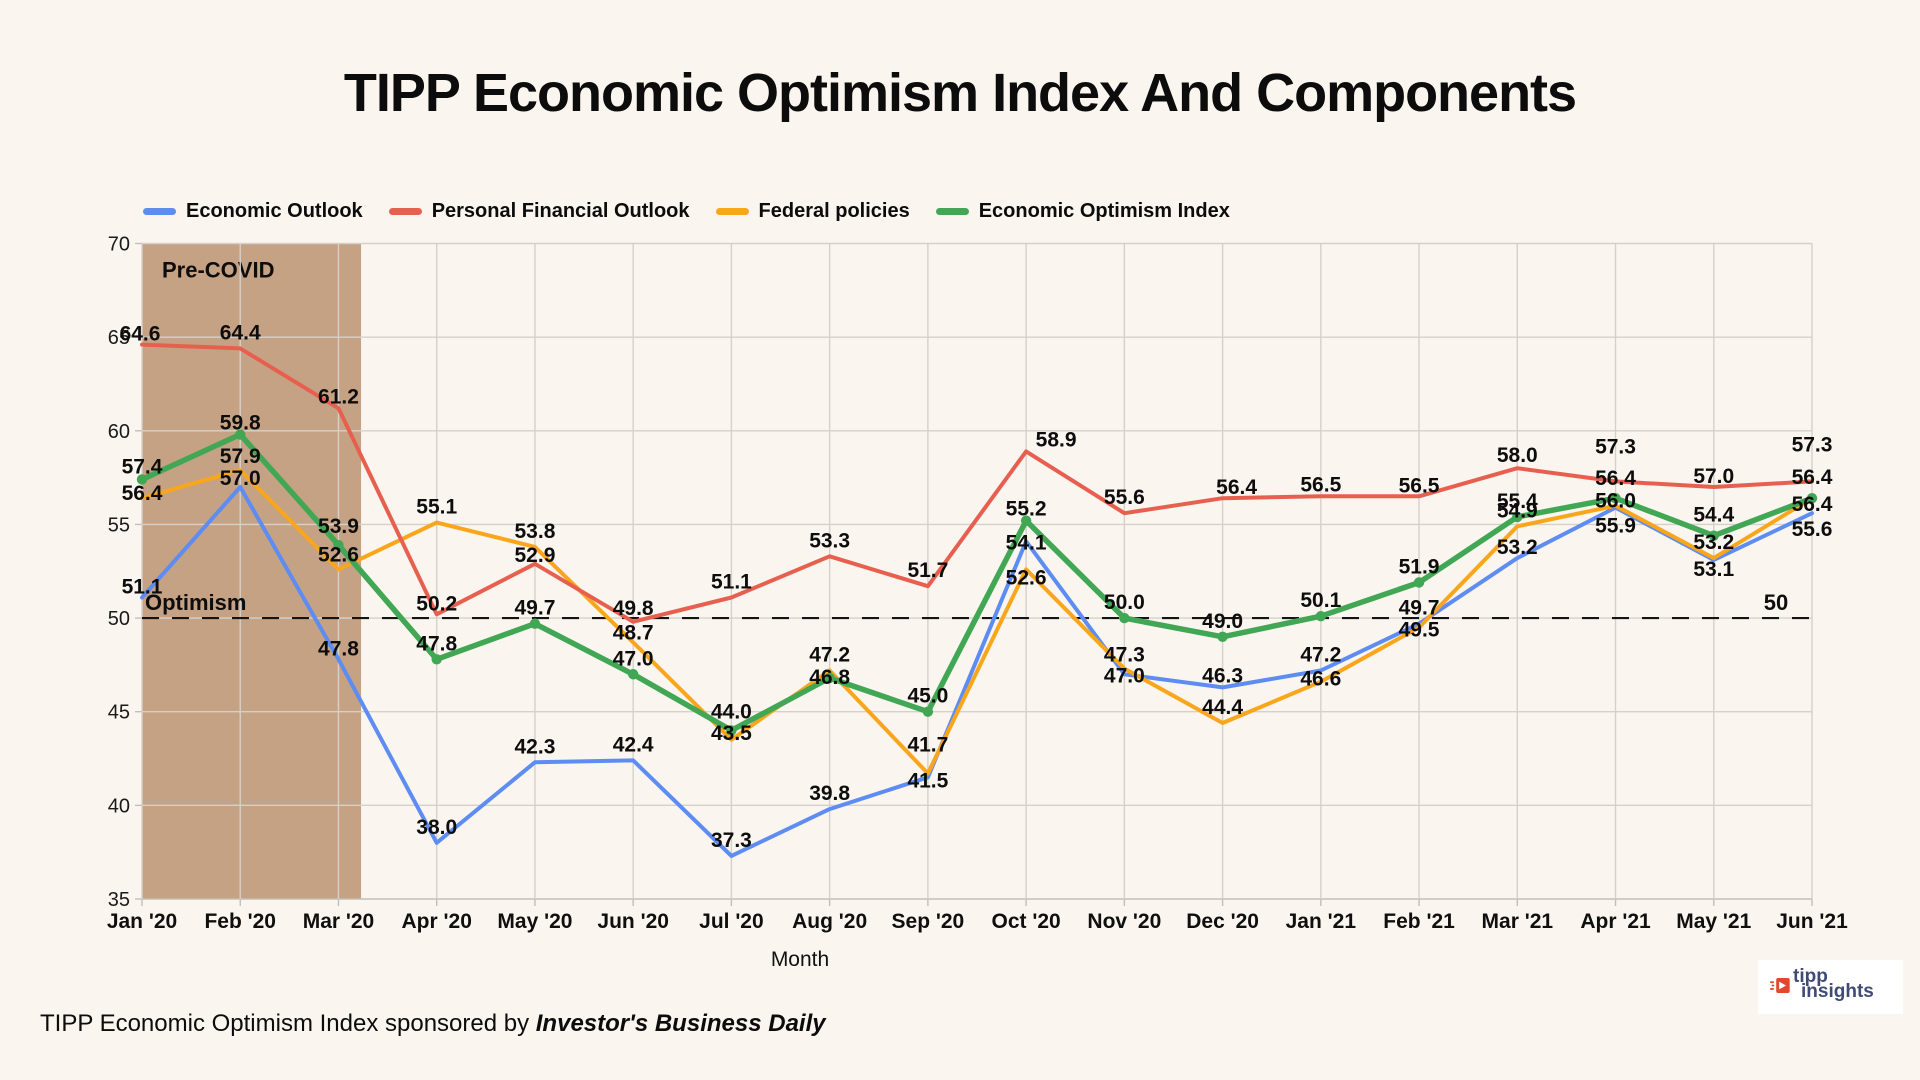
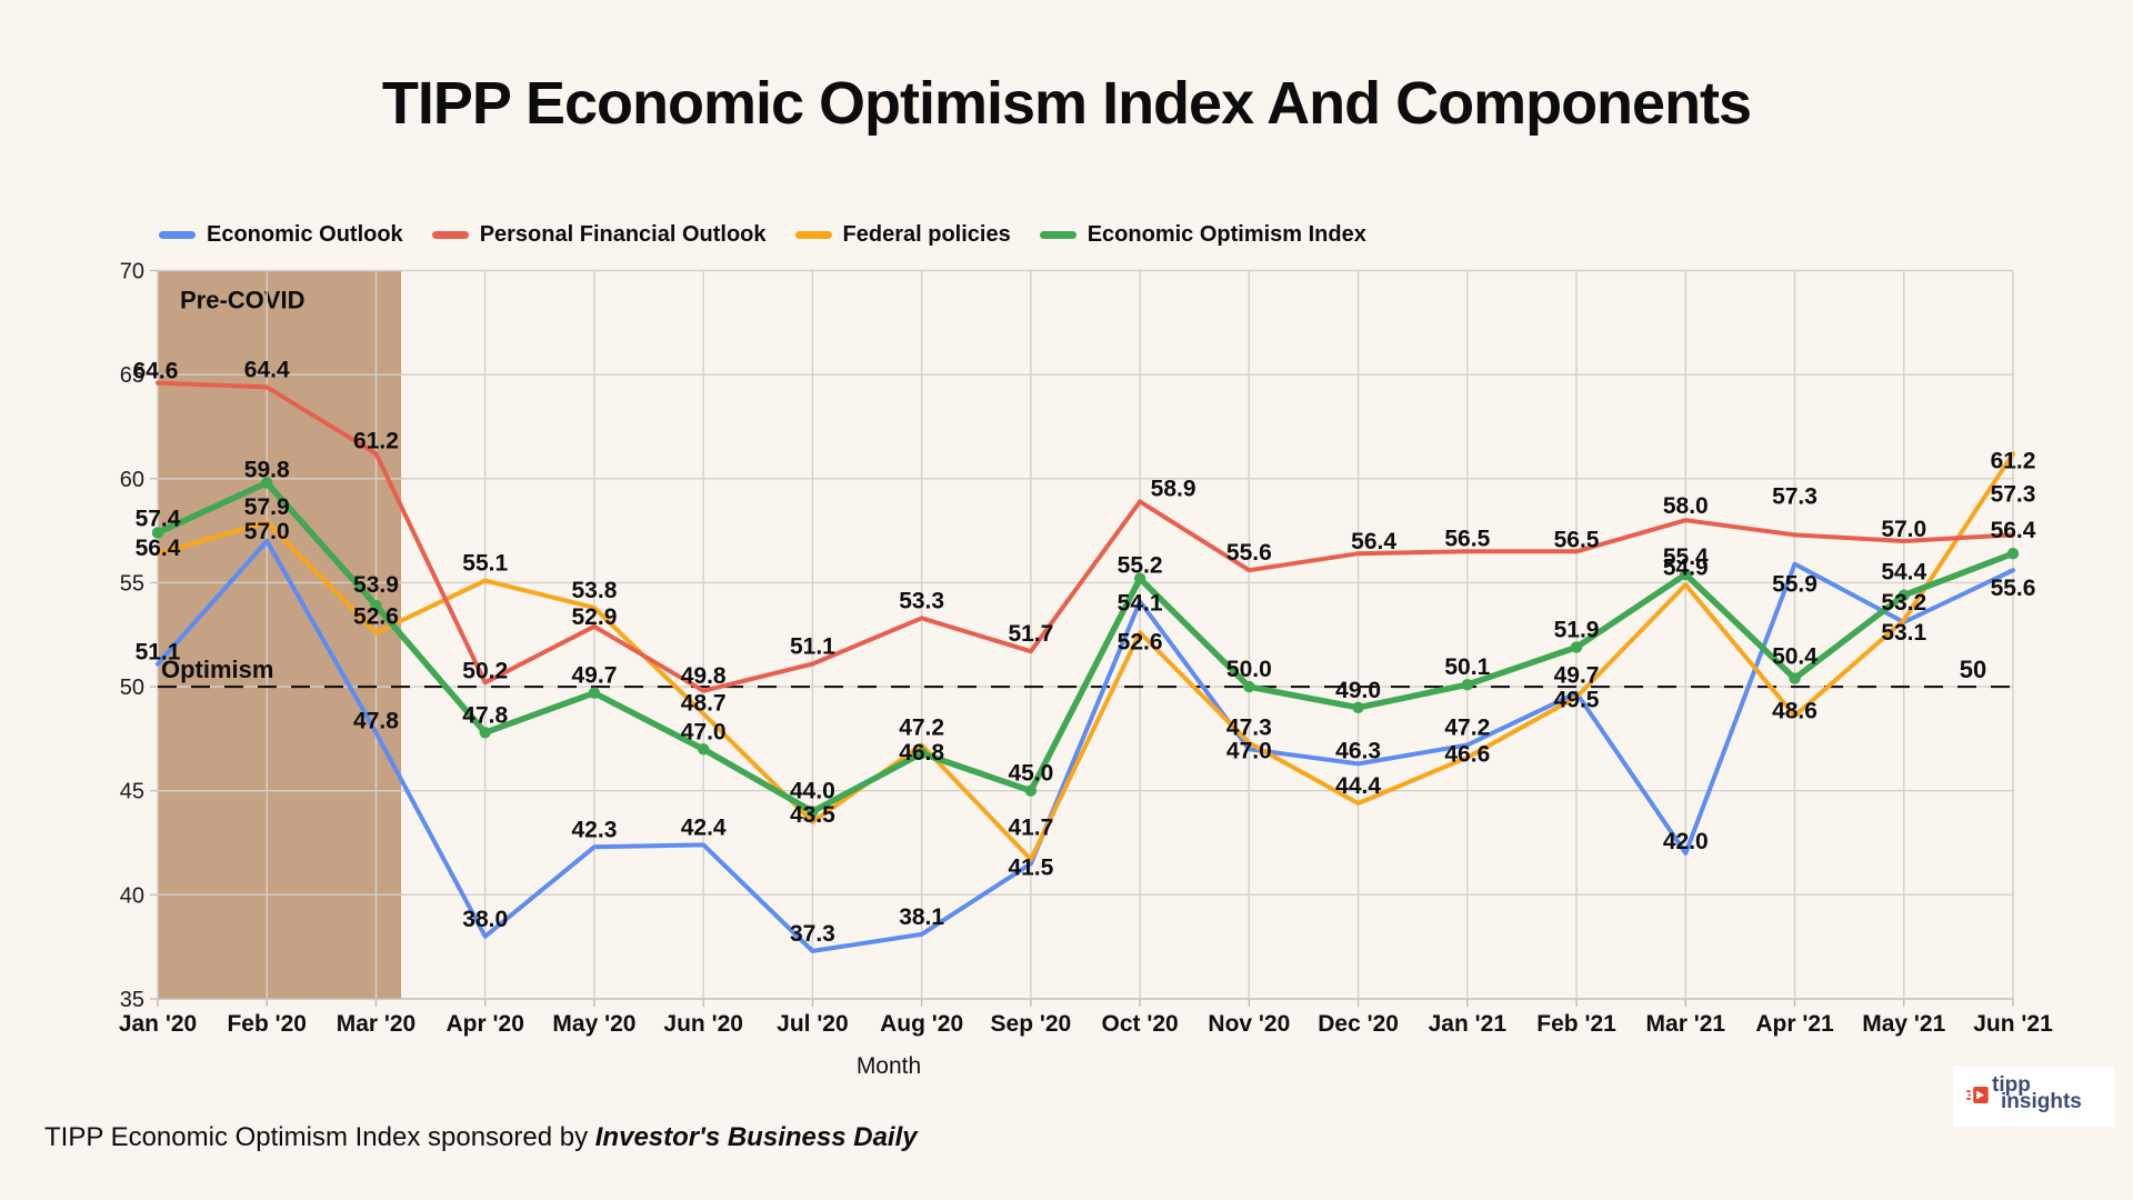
Economic Outlook/Aug '20: 39.8 -> 38.1
Economic Outlook/Mar '21: 53.2 -> 42.0
Federal policies/Apr '21: 56.0 -> 48.6
Economic Optimism Index/Apr '21: 56.4 -> 50.4
Federal policies/Jun '21: 56.4 -> 61.2
